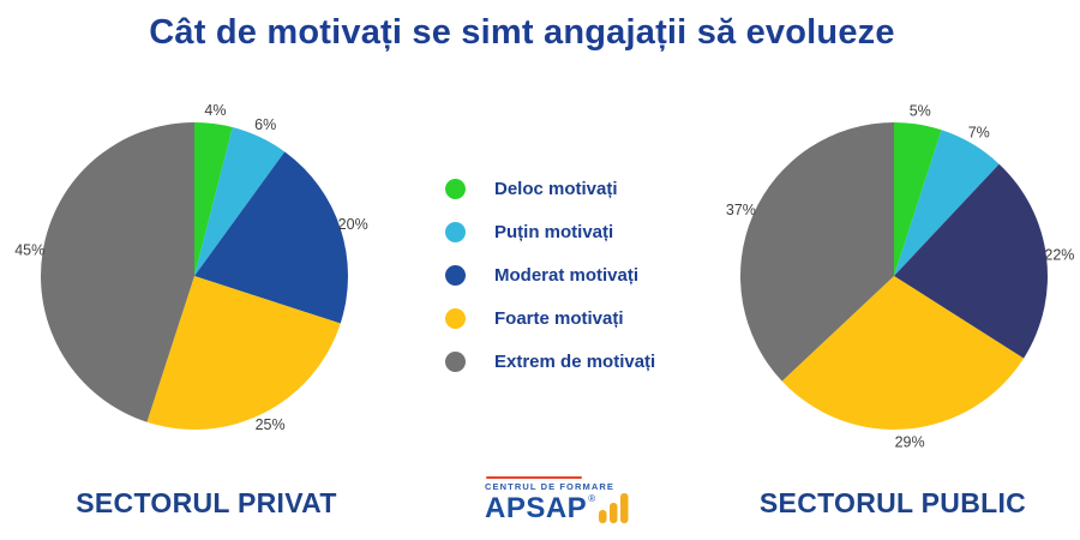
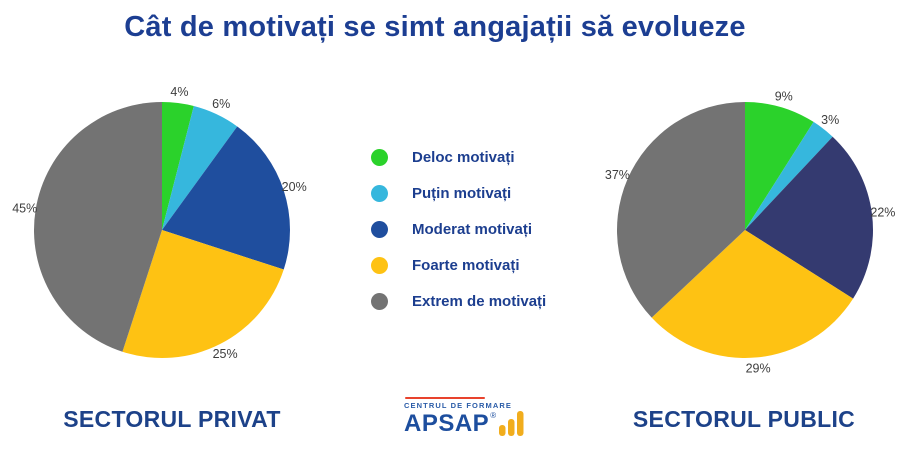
SECTORUL PUBLIC/Deloc motivați: 5% -> 9%
SECTORUL PUBLIC/Puțin motivați: 7% -> 3%
